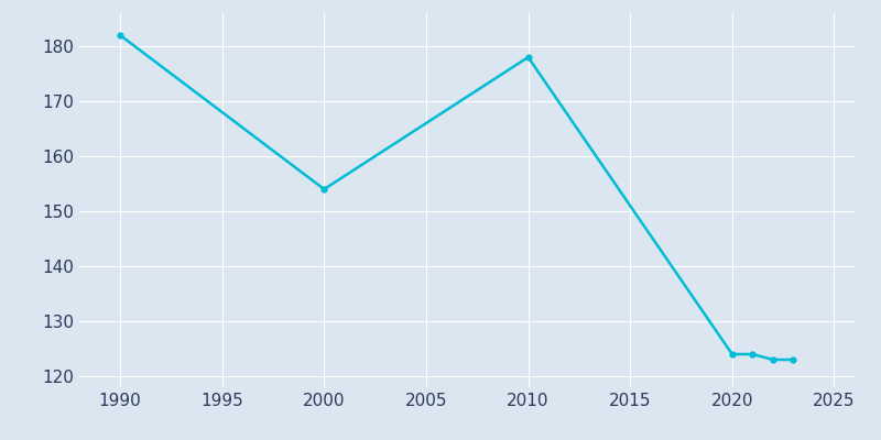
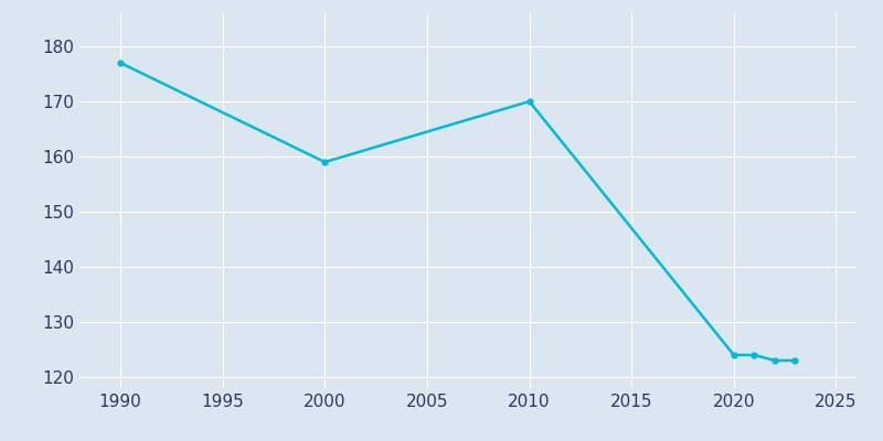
1990: 182 -> 177
2000: 154 -> 159
2010: 178 -> 170
